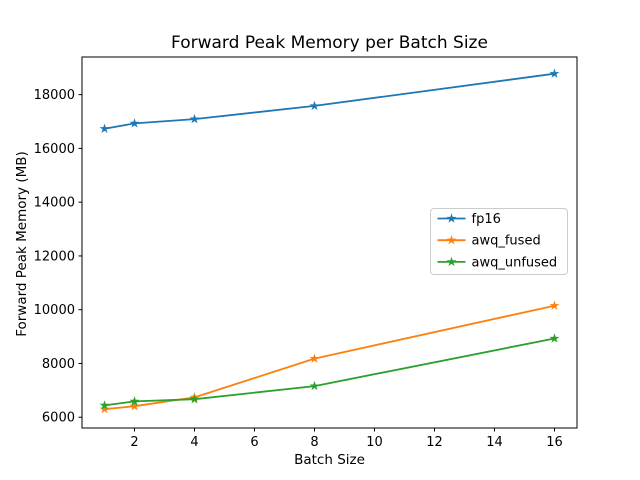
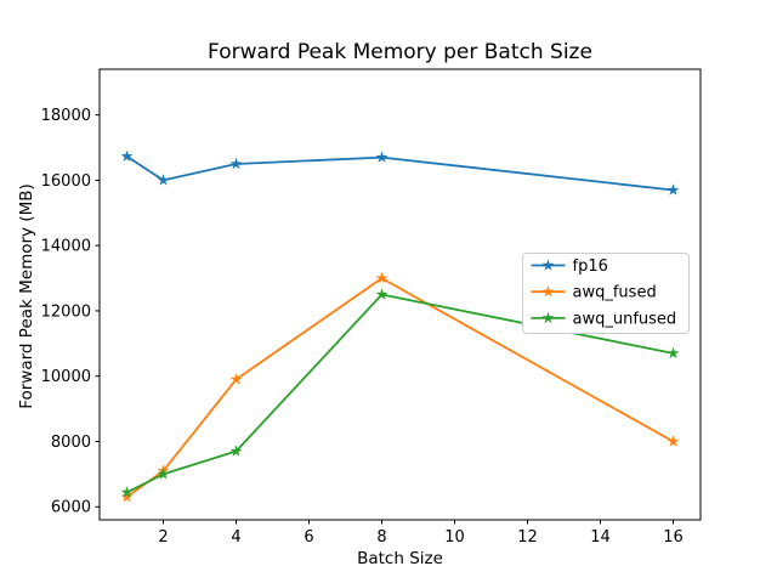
fp16/2: 16900 -> 16000
awq_fused/2: 6400 -> 7100
awq_unfused/2: 6600 -> 7000
fp16/4: 17100 -> 16500
awq_fused/4: 6700 -> 9900
awq_unfused/4: 6700 -> 7700
fp16/8: 17600 -> 16700
awq_fused/8: 8200 -> 13000
awq_unfused/8: 7200 -> 12500
fp16/16: 18800 -> 15700
awq_fused/16: 10200 -> 8000
awq_unfused/16: 8900 -> 10700
